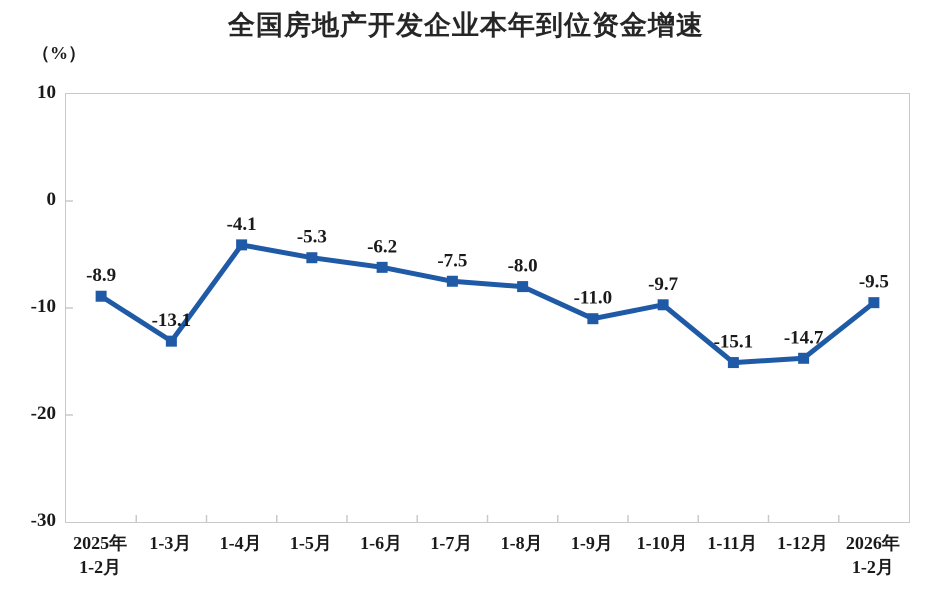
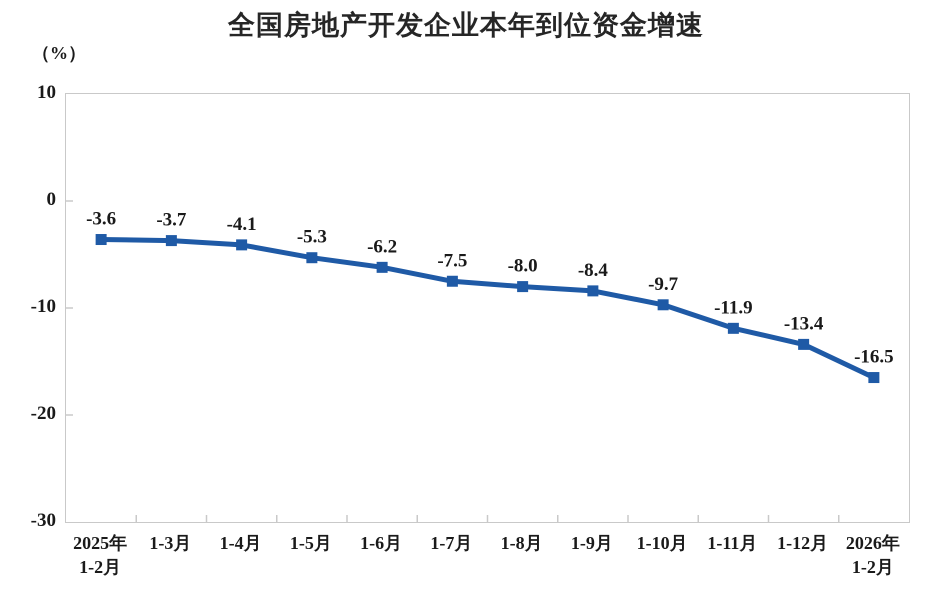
2025年 1-2月: -8.9 -> -3.6
1-3月: -13.1 -> -3.7
1-9月: -11.0 -> -8.4
1-11月: -15.1 -> -11.9
1-12月: -14.7 -> -13.4
2026年 1-2月: -9.5 -> -16.5
